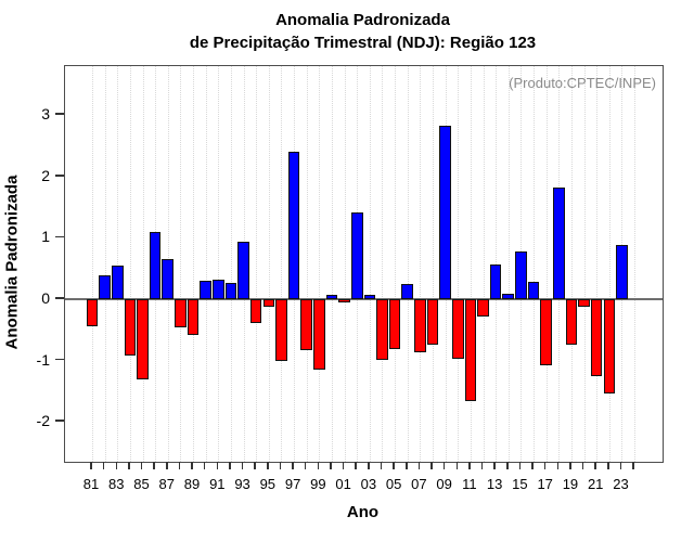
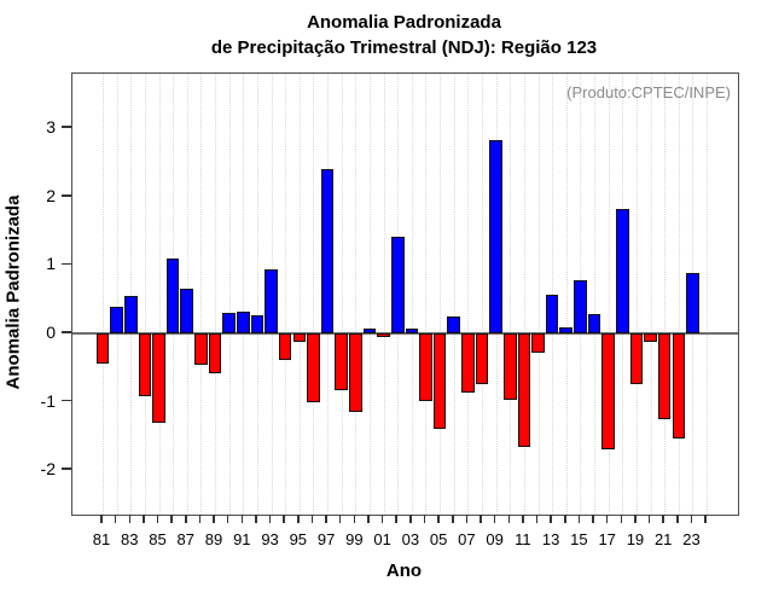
05: -0.8 -> -1.4
17: -1.1 -> -1.7
